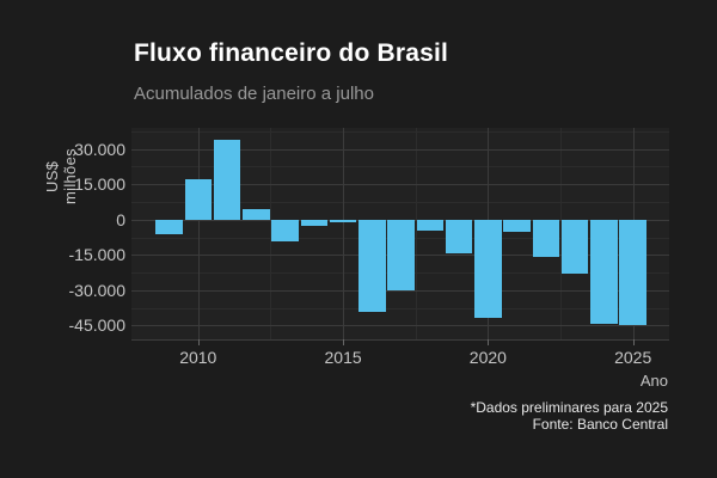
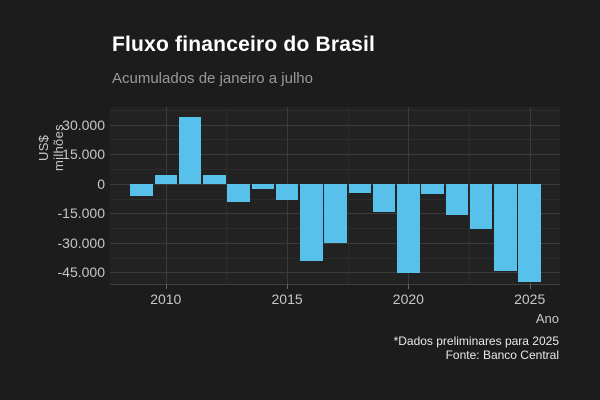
2010: 17000 -> 4000
2015: -1000 -> -8000
2020: -42000 -> -45000
2025: -45000 -> -50000
